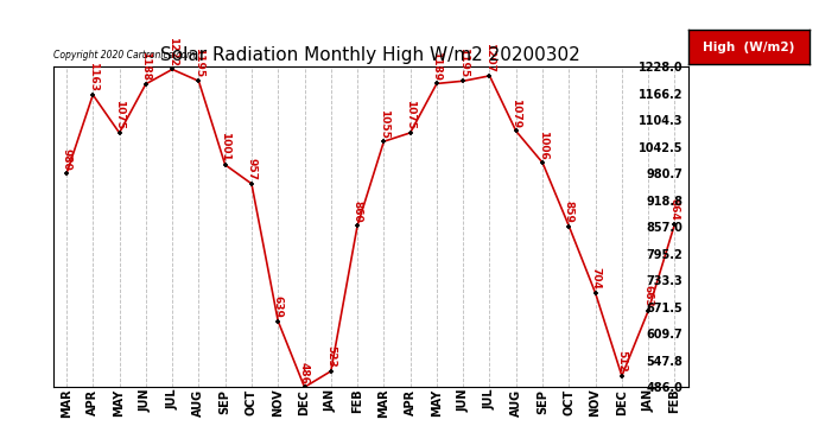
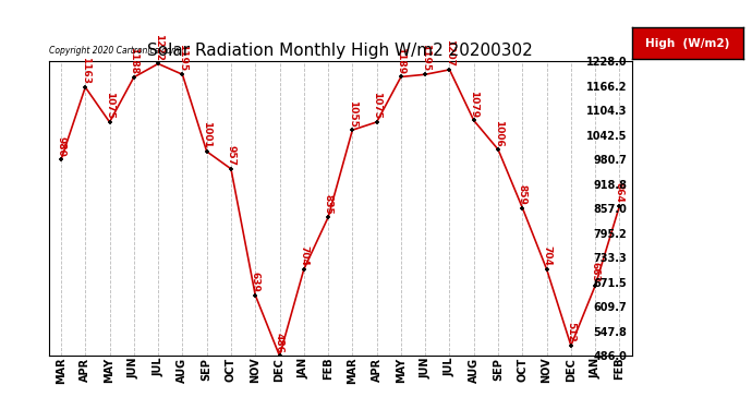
JAN: 523 -> 704
FEB: 860 -> 835
